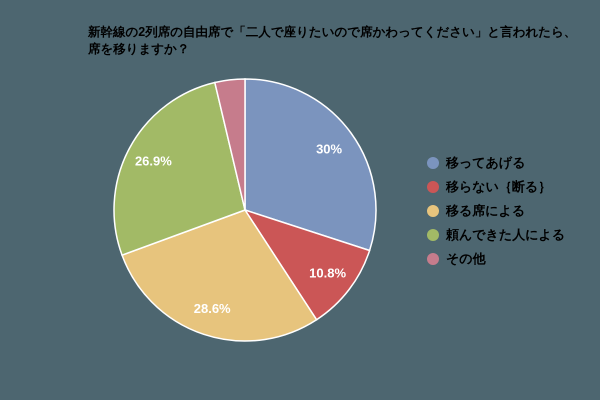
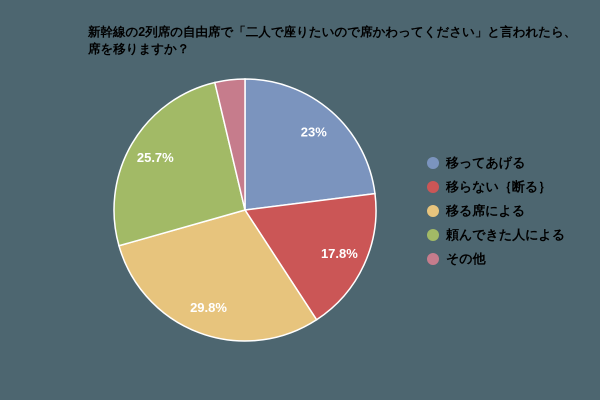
移ってあげる: 30% -> 23%
移らない｛断る｝: 10.8% -> 17.8%
移る席による: 28.6% -> 29.8%
頼んできた人による: 26.9% -> 25.7%
